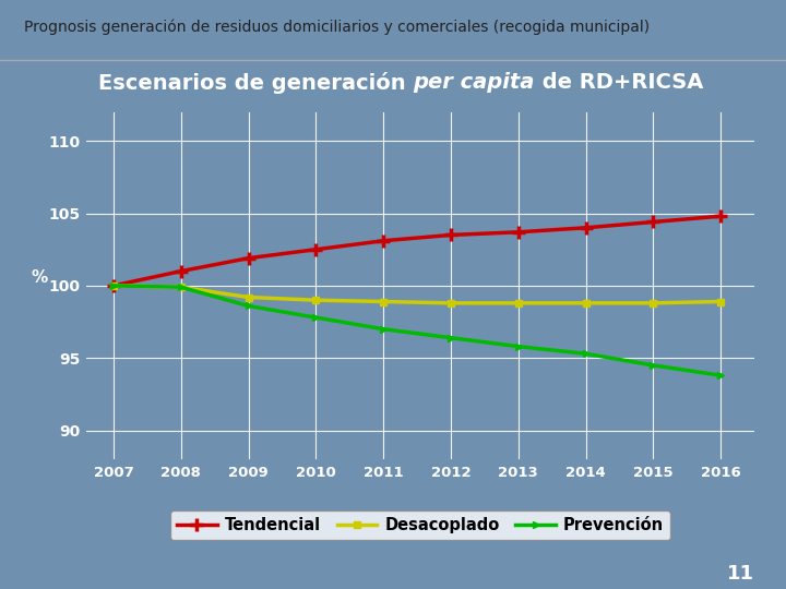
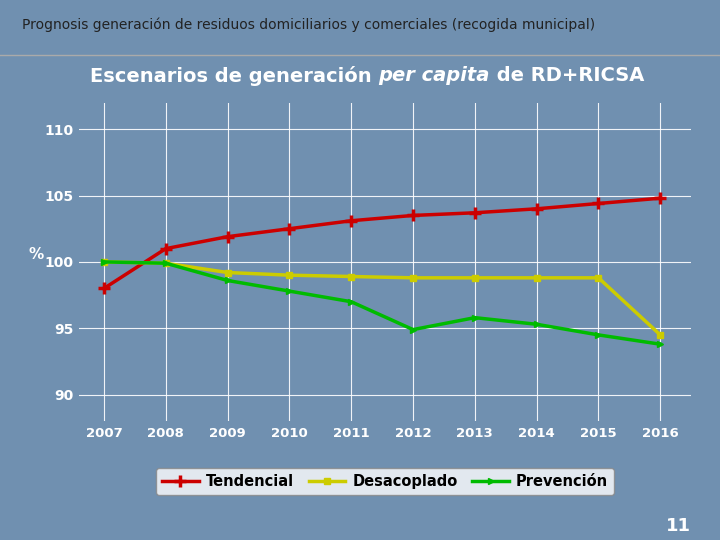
Tendencial/2007: 100.0 -> 98.0
Prevención/2012: 96.4 -> 94.9
Desacoplado/2016: 98.9 -> 94.5
